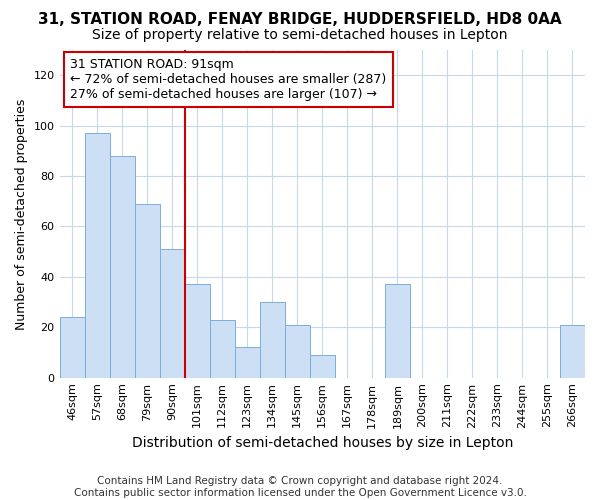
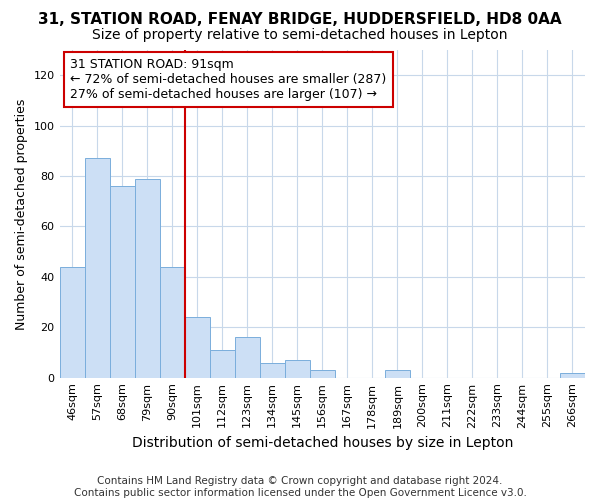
46sqm: 24 -> 44
57sqm: 97 -> 87
68sqm: 88 -> 76
79sqm: 69 -> 79
90sqm: 51 -> 44
101sqm: 37 -> 24
112sqm: 23 -> 11
123sqm: 12 -> 16
134sqm: 30 -> 6
145sqm: 21 -> 7
156sqm: 9 -> 3
189sqm: 37 -> 3
266sqm: 21 -> 2
